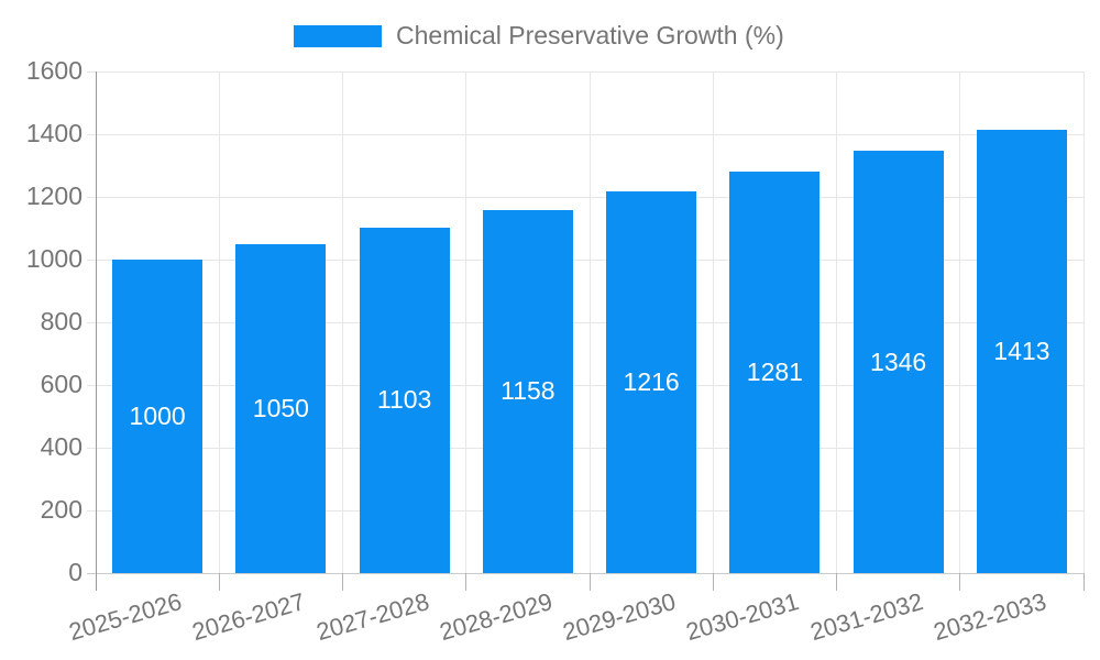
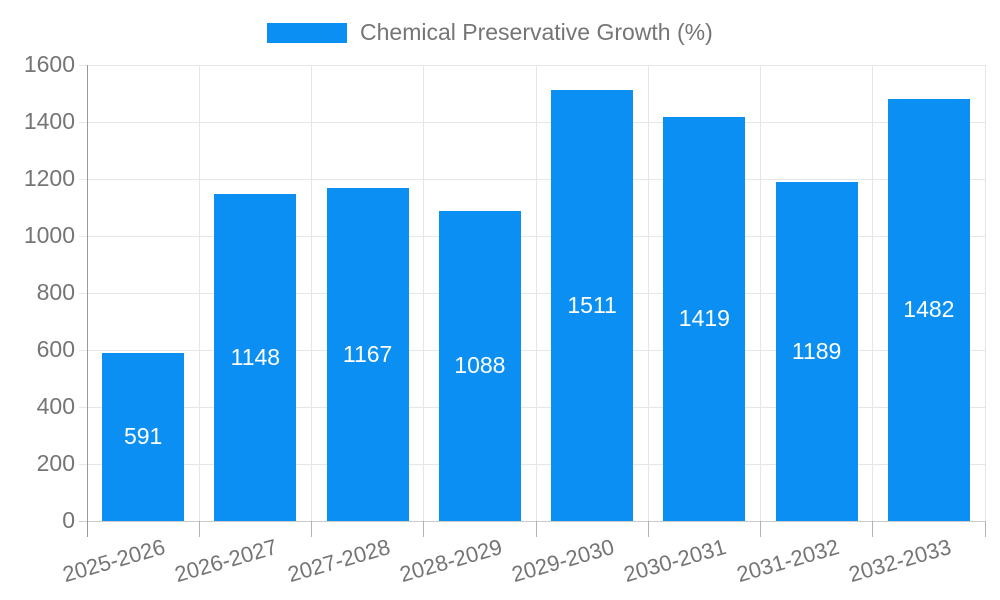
2025-2026: 1000 -> 591
2026-2027: 1050 -> 1148
2027-2028: 1103 -> 1167
2028-2029: 1158 -> 1088
2029-2030: 1216 -> 1511
2030-2031: 1281 -> 1419
2031-2032: 1346 -> 1189
2032-2033: 1413 -> 1482
